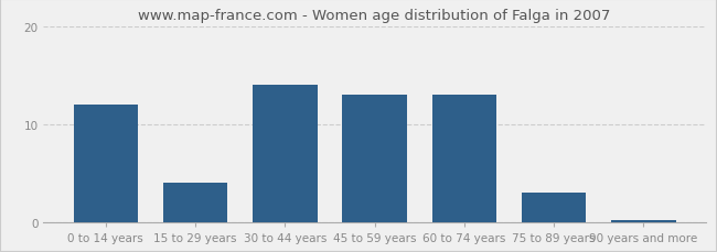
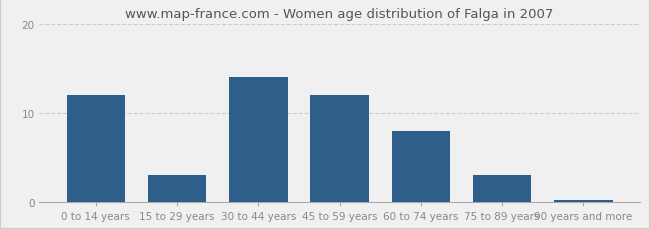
15 to 29 years: 4.0 -> 3.0
45 to 59 years: 13.0 -> 12.0
60 to 74 years: 13.0 -> 8.0
